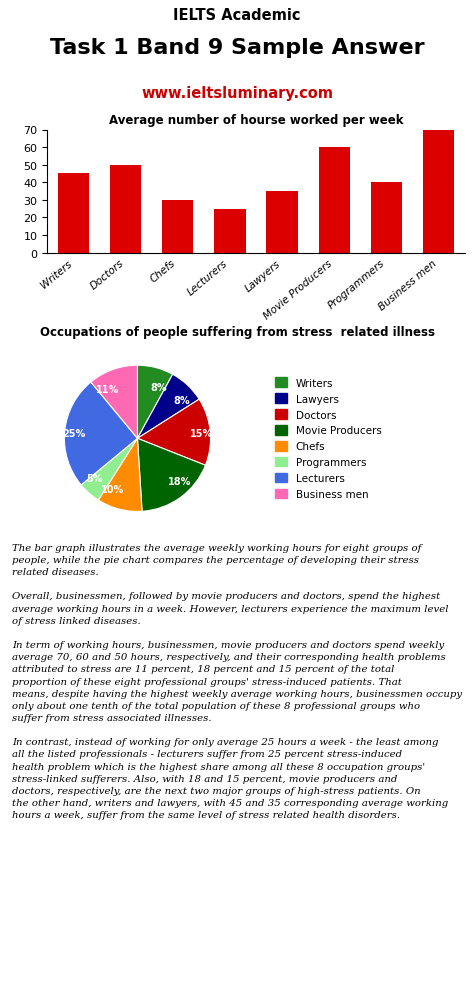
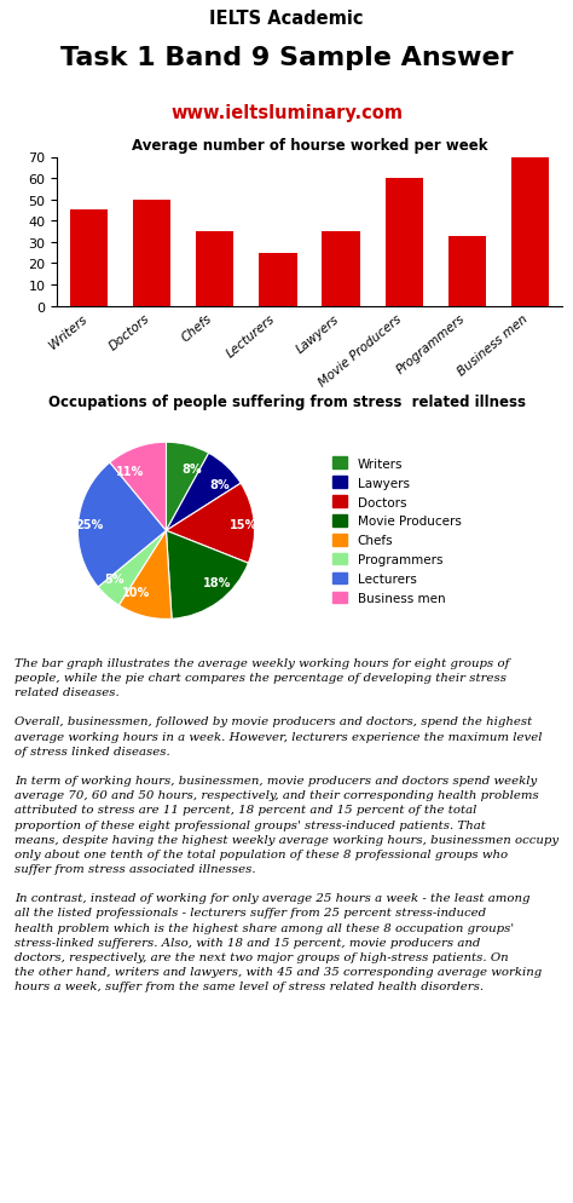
Chefs: 30 -> 35
Programmers: 40 -> 33
